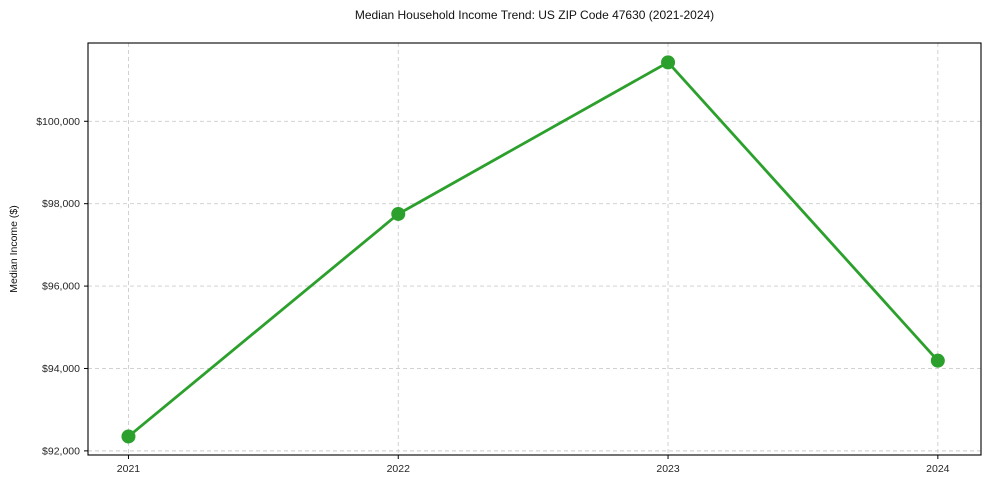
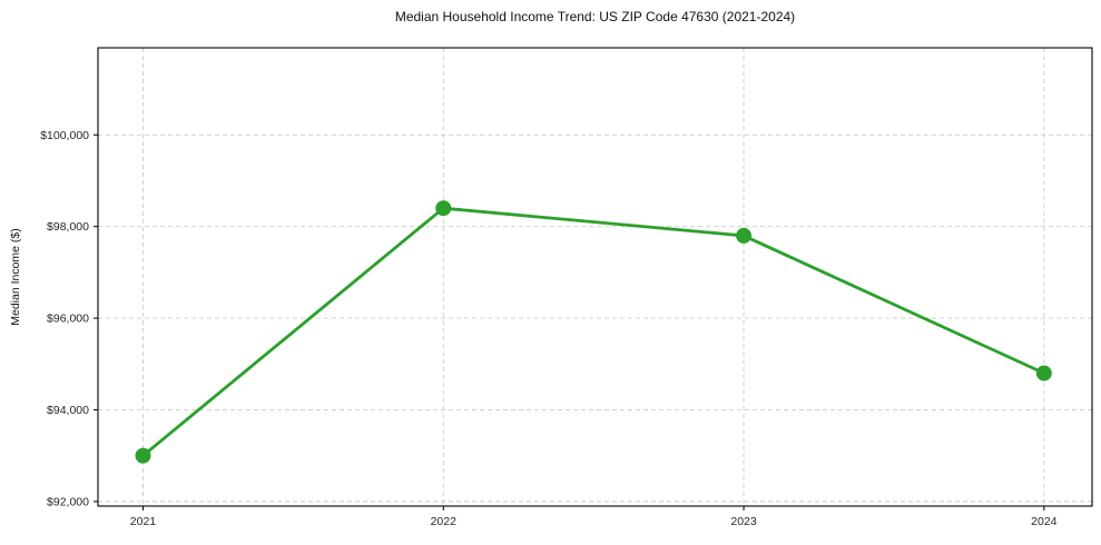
2021: $92400 -> $93000
2022: $97800 -> $98400
2023: $101400 -> $97800
2024: $94200 -> $94800
